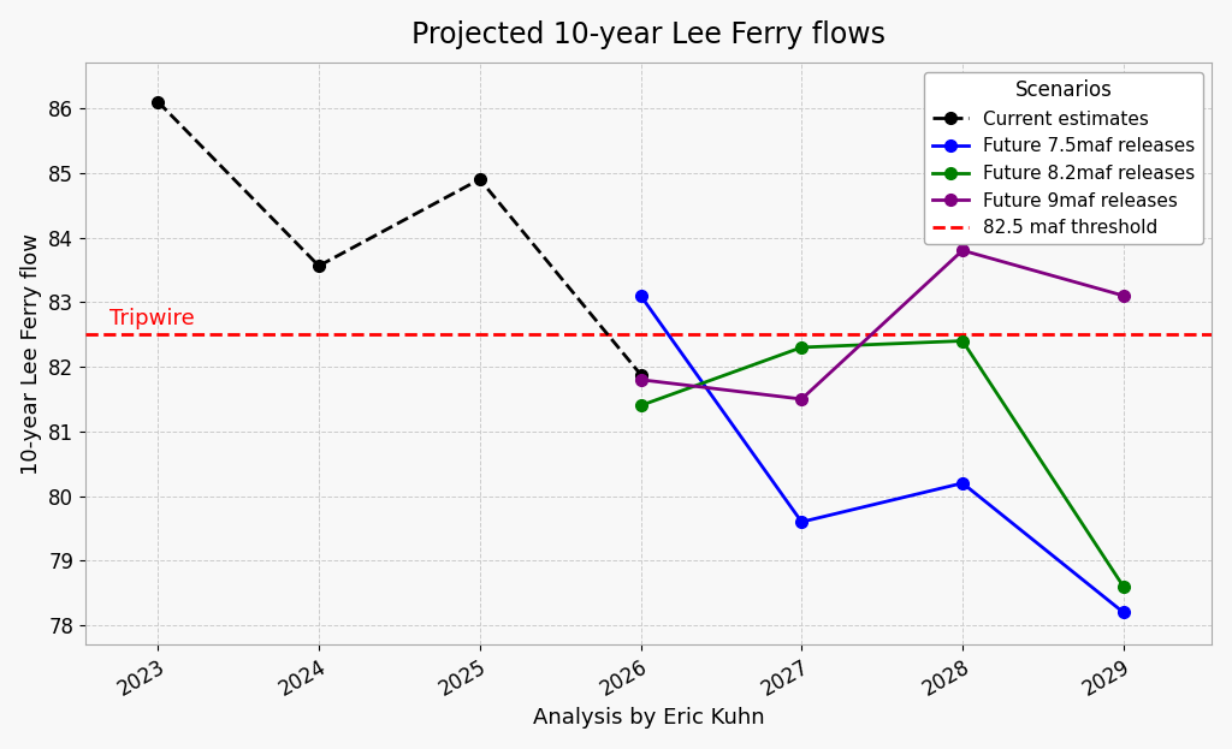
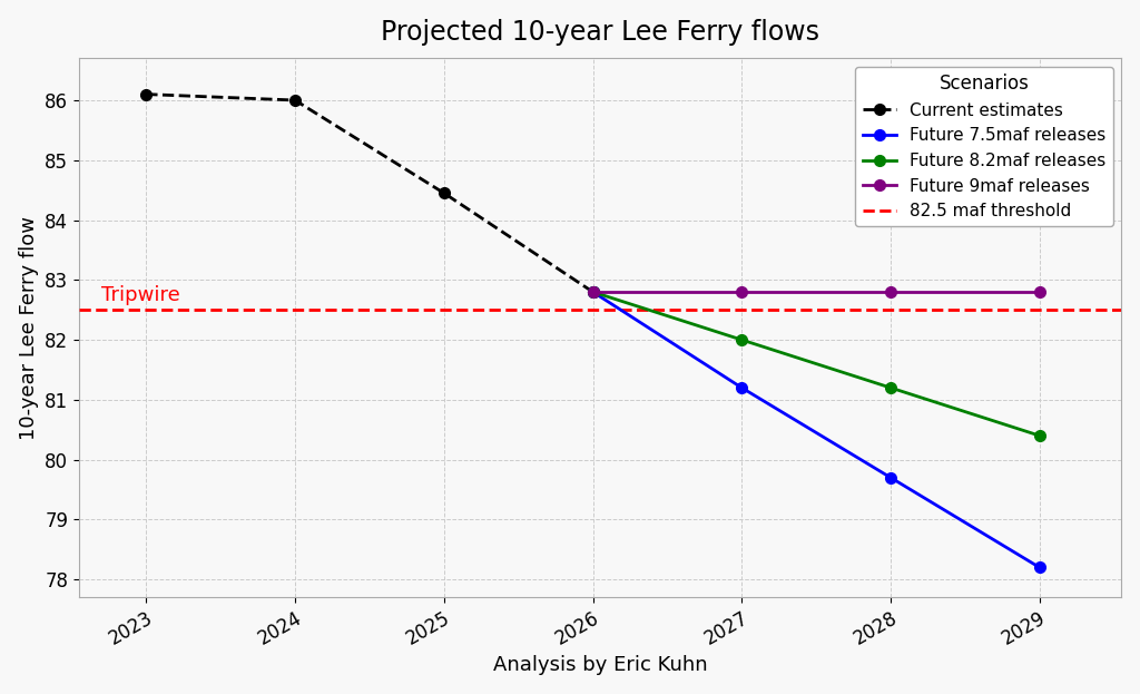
Current estimates/2024: 83.56 -> 86.00
Current estimates/2025: 84.90 -> 84.45
Current estimates/2026: 81.88 -> 82.80
Future 7.5maf releases/2026: 83.1 -> 82.8
Future 8.2maf releases/2026: 81.4 -> 82.8
Future 9maf releases/2026: 81.8 -> 82.8
Future 7.5maf releases/2027: 79.6 -> 81.2
Future 8.2maf releases/2027: 82.3 -> 82.0
Future 9maf releases/2027: 81.5 -> 82.8
Future 7.5maf releases/2028: 80.2 -> 79.7
Future 8.2maf releases/2028: 82.4 -> 81.2
Future 9maf releases/2028: 83.8 -> 82.8
Future 8.2maf releases/2029: 78.6 -> 80.4
Future 9maf releases/2029: 83.1 -> 82.8
